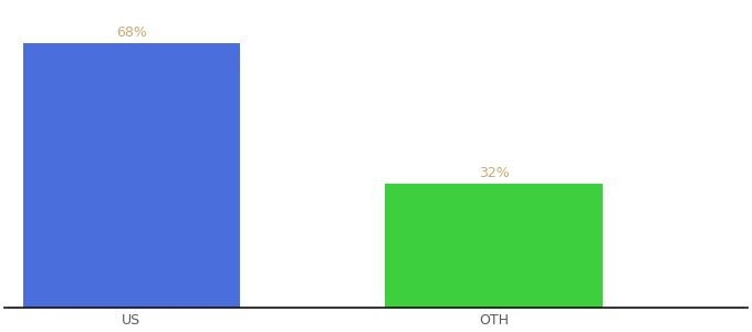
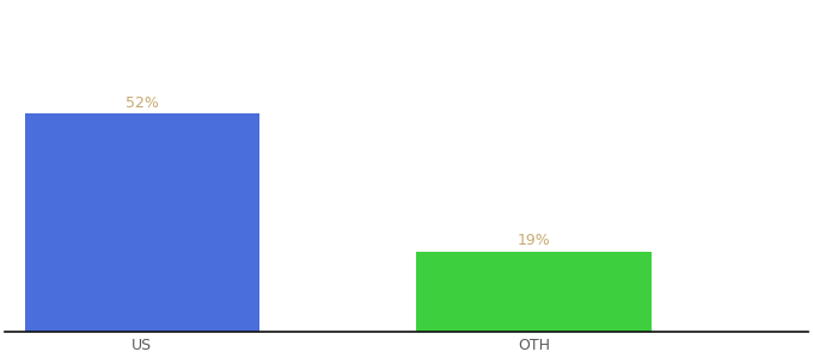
US: 68% -> 52%
OTH: 32% -> 19%
